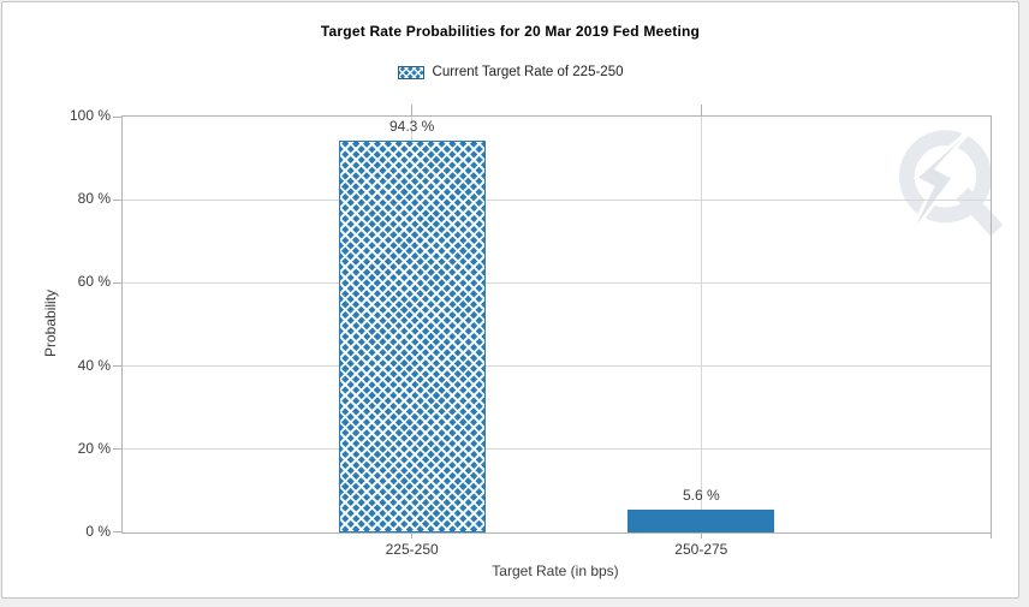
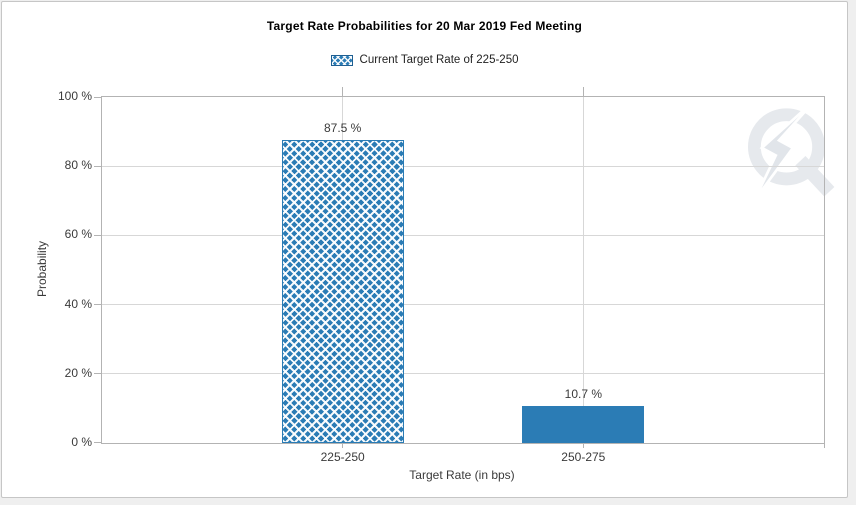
225-250: 94.3 -> 87.5
250-275: 5.6 -> 10.7
